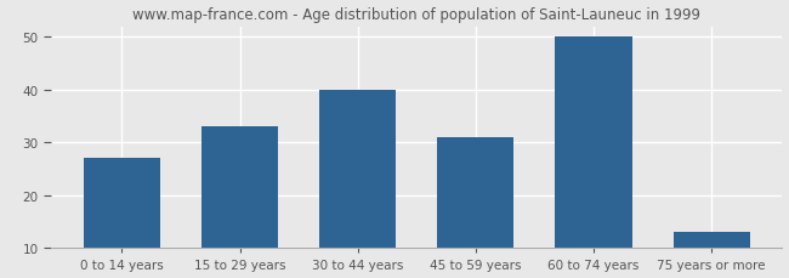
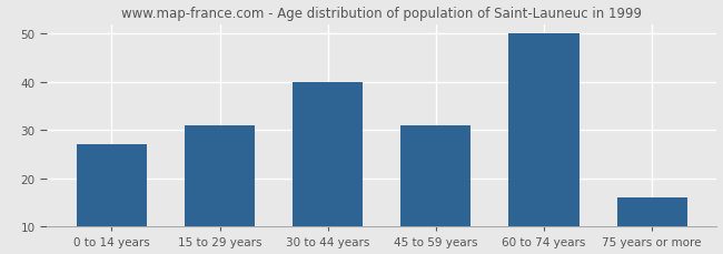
15 to 29 years: 33 -> 31
75 years or more: 13 -> 16
